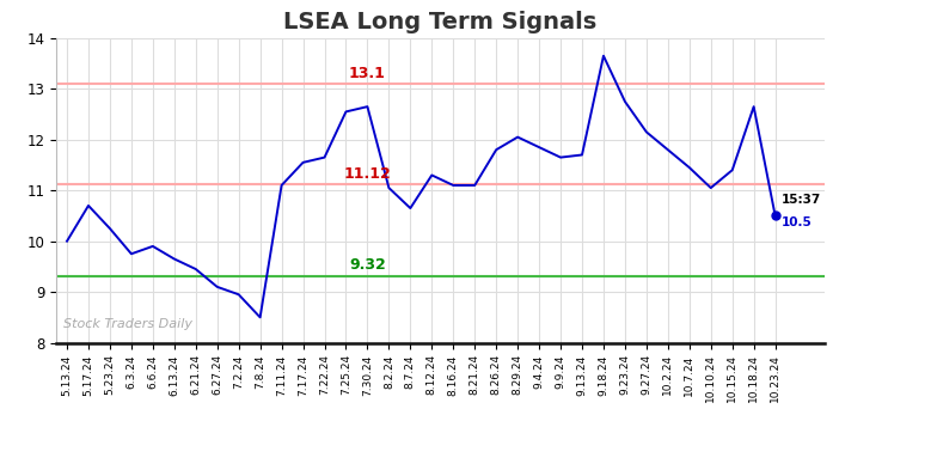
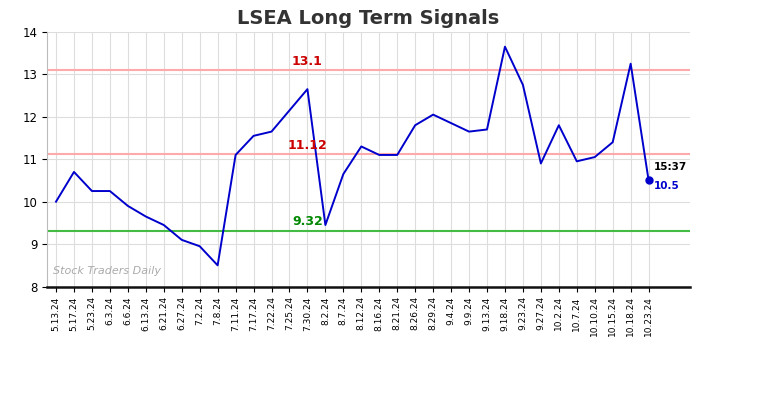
6.3.24: 9.75 -> 10.25
7.25.24: 12.55 -> 12.15
8.2.24: 11.05 -> 9.45
9.27.24: 12.15 -> 10.90
10.7.24: 11.45 -> 10.95
10.18.24: 12.65 -> 13.25
